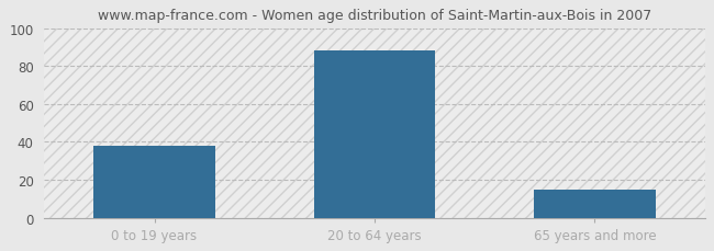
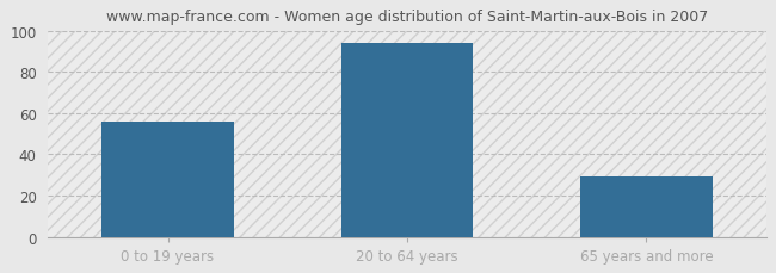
0 to 19 years: 38 -> 56
20 to 64 years: 88 -> 94
65 years and more: 15 -> 29
